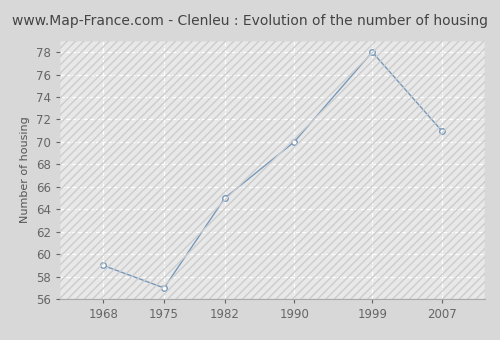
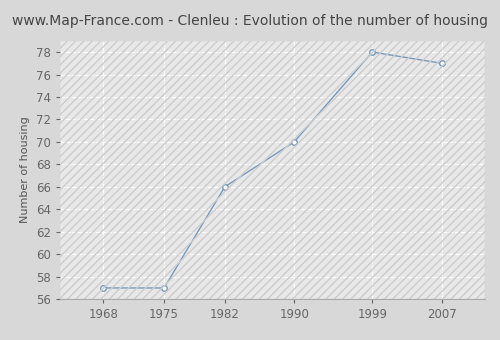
1968: 59 -> 57
1982: 65 -> 66
2007: 71 -> 77
